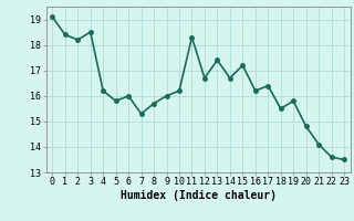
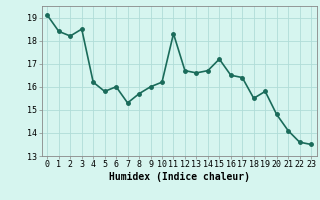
13: 17.4 -> 16.6
16: 16.2 -> 16.5
